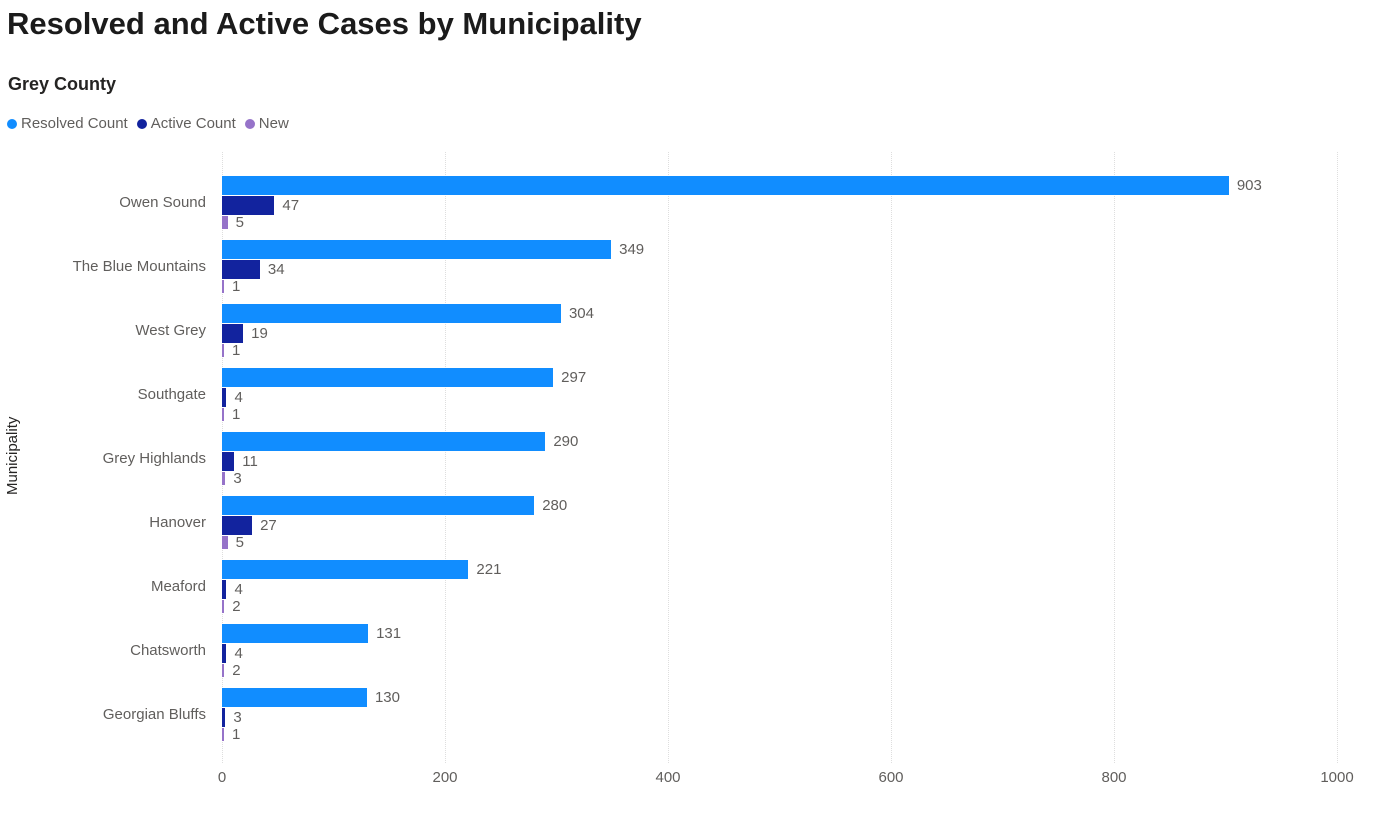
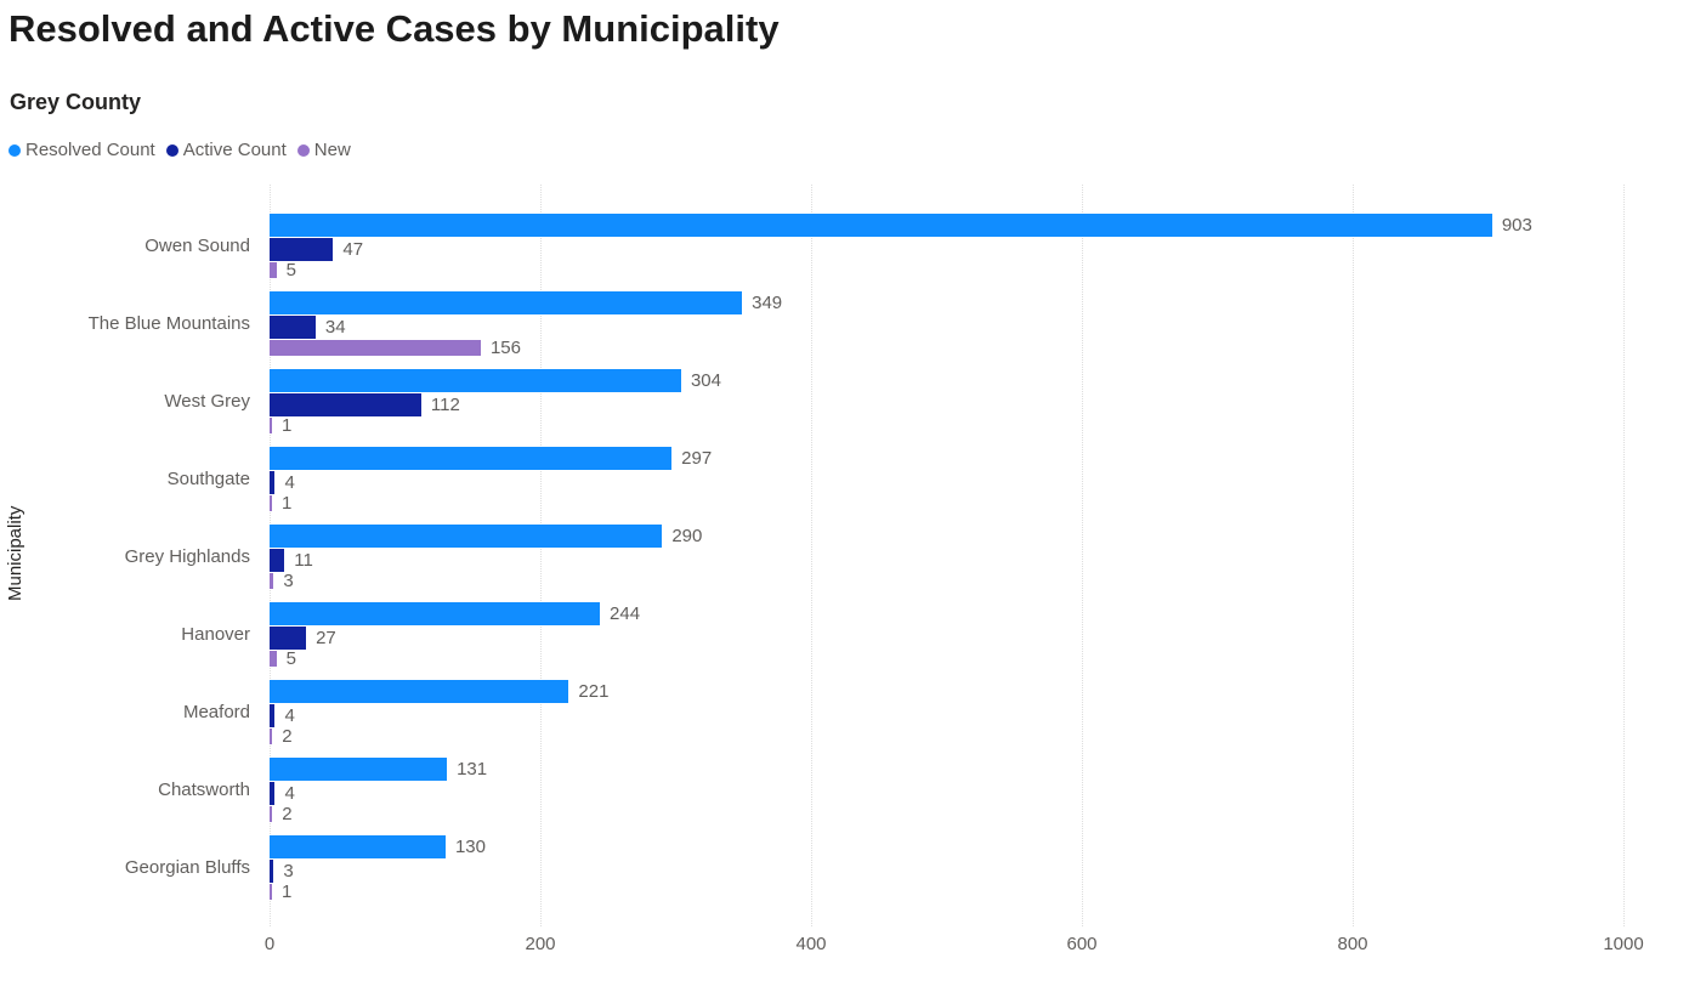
New/The Blue Mountains: 1 -> 156
Active Count/West Grey: 19 -> 112
Resolved Count/Hanover: 280 -> 244
